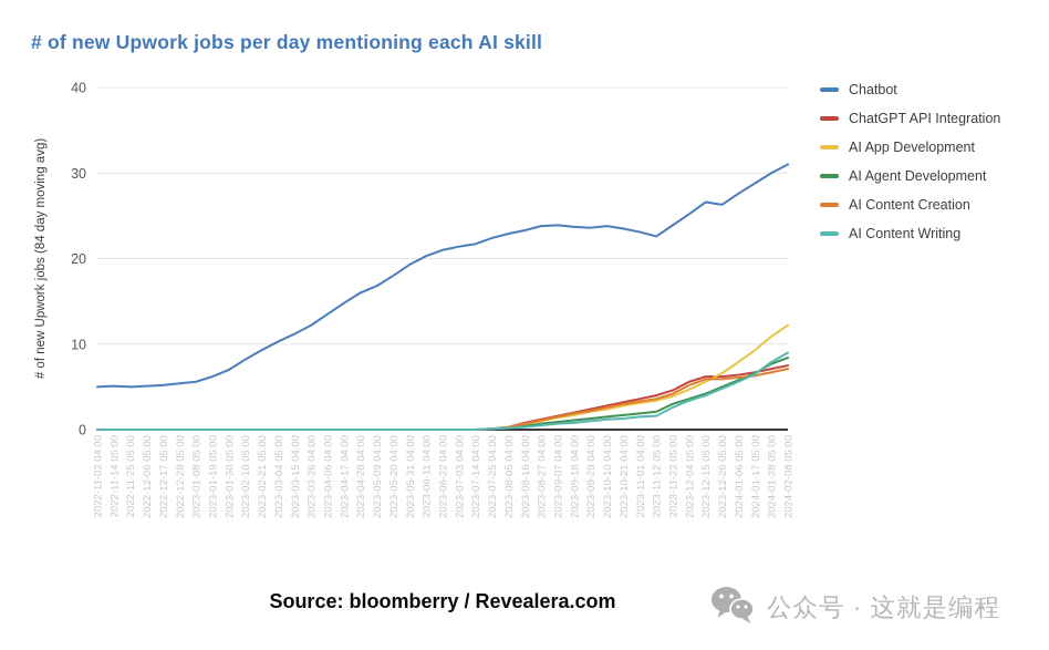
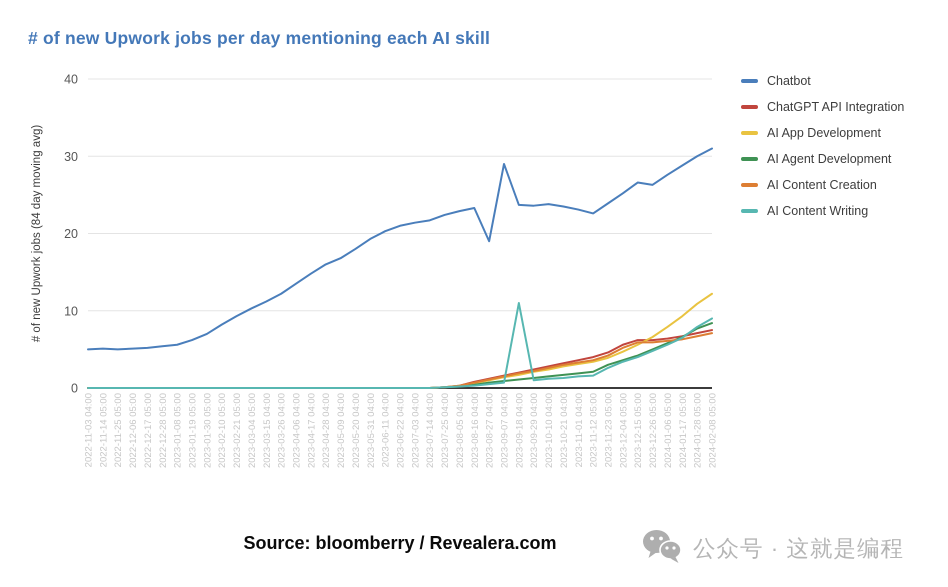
Chatbot/2023-08-27 04:00: 24 -> 19
Chatbot/2023-09-07 04:00: 24 -> 29
AI Content Writing/2023-09-18 04:00: 1 -> 11
